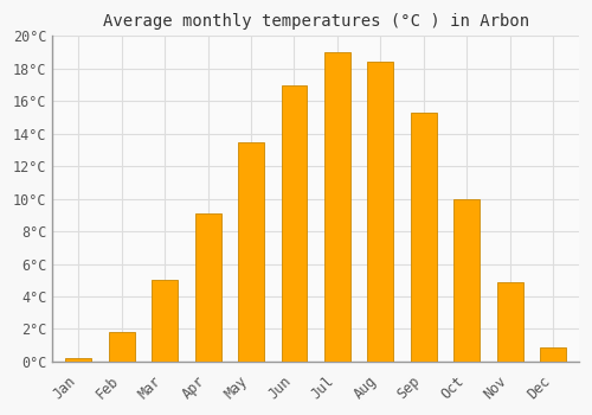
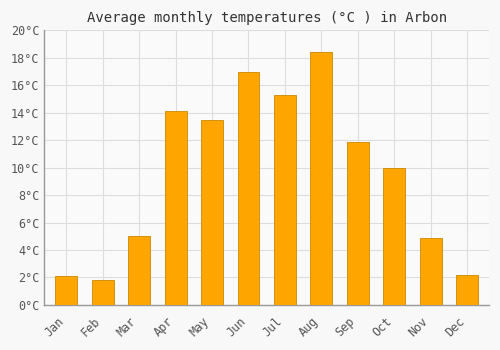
Jan: 0.2°C -> 2.1°C
Apr: 9.1°C -> 14.1°C
Jul: 19.0°C -> 15.3°C
Sep: 15.3°C -> 11.9°C
Dec: 0.9°C -> 2.2°C
